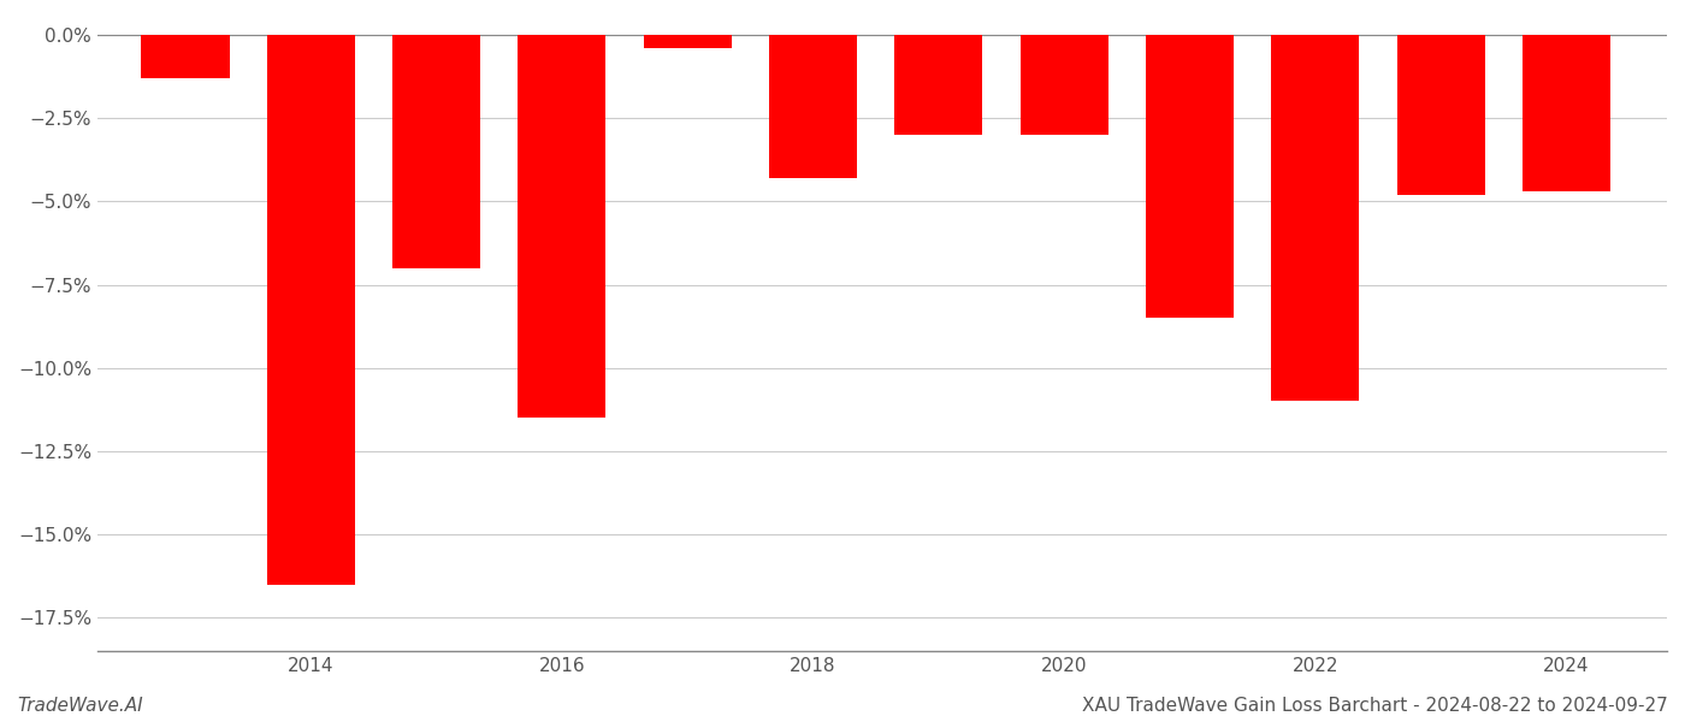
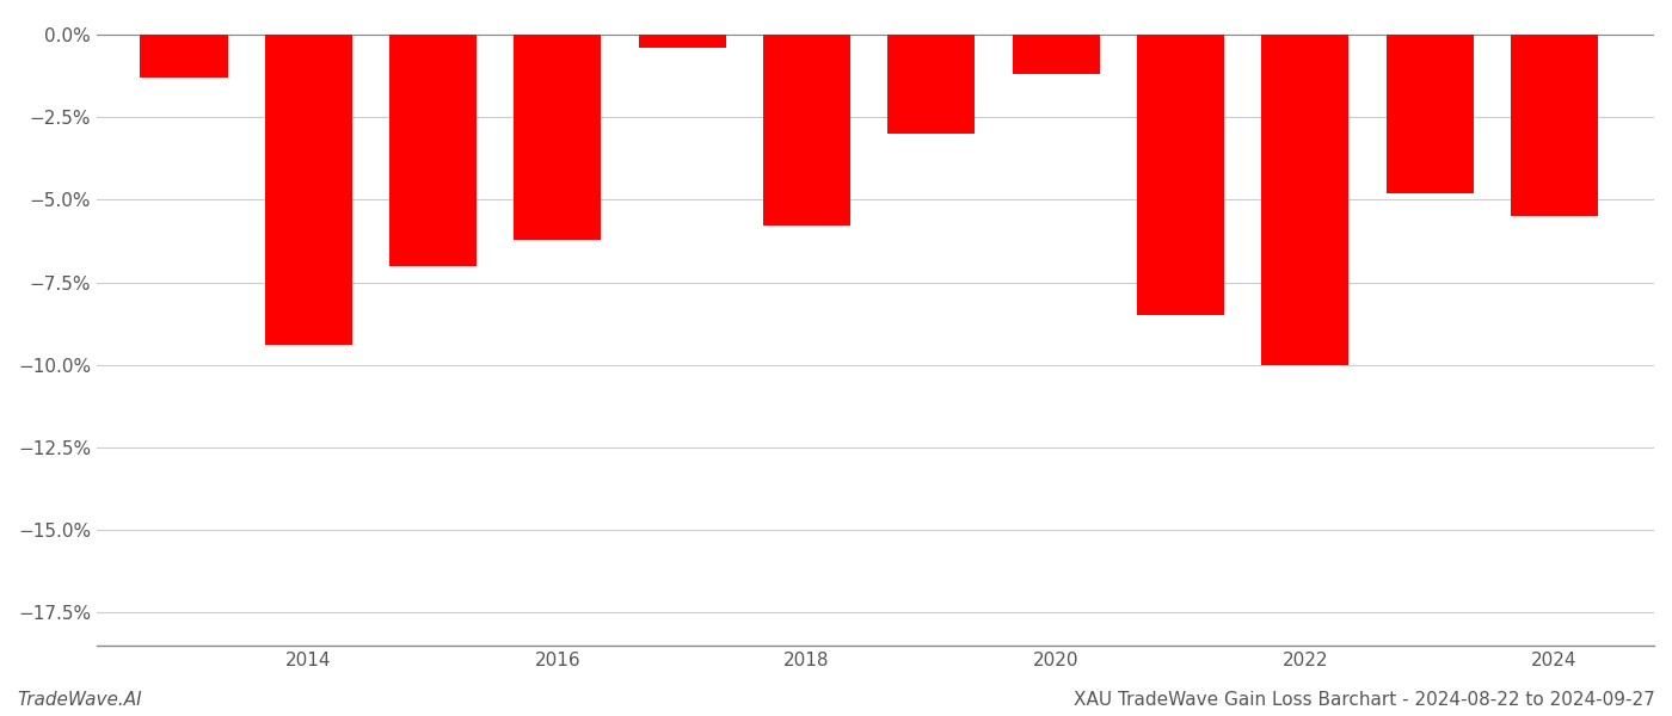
2014: -16.5% -> -9.4%
2016: -11.5% -> -6.2%
2018: -4.3% -> -5.8%
2020: -3.0% -> -1.2%
2022: -11.0% -> -10.0%
2024: -4.7% -> -5.5%
